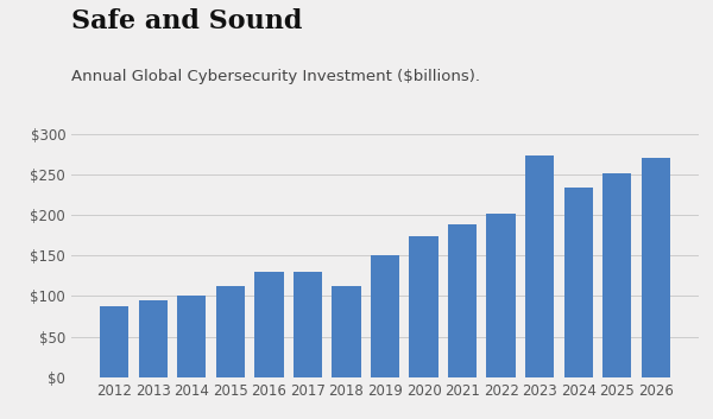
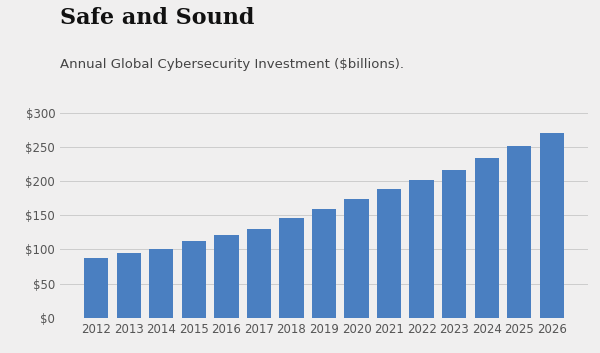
2016: $130 -> $121
2018: $112 -> $146
2019: $150 -> $160
2023: $274 -> $216
